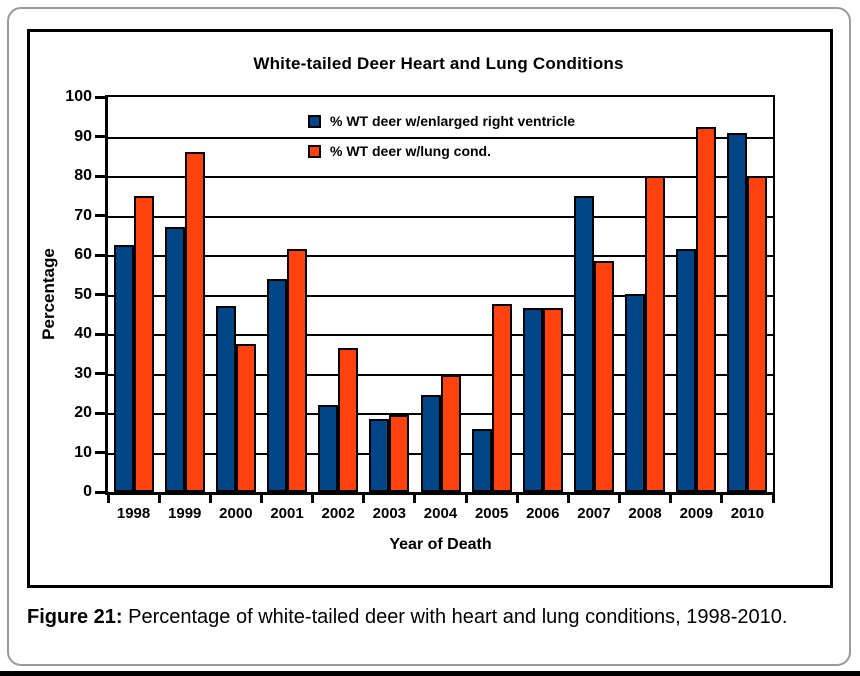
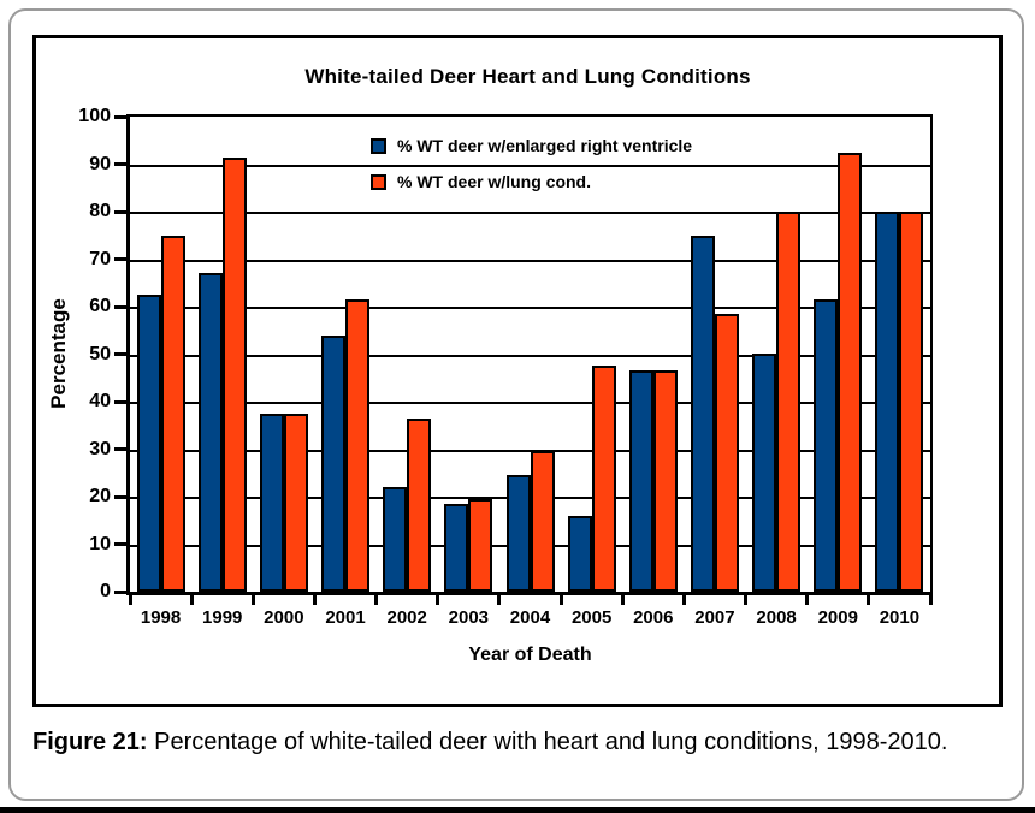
% WT deer w/lung cond./1999: 86 -> 92
% WT deer w/enlarged right ventricle/2000: 47 -> 38
% WT deer w/enlarged right ventricle/2010: 91 -> 80
